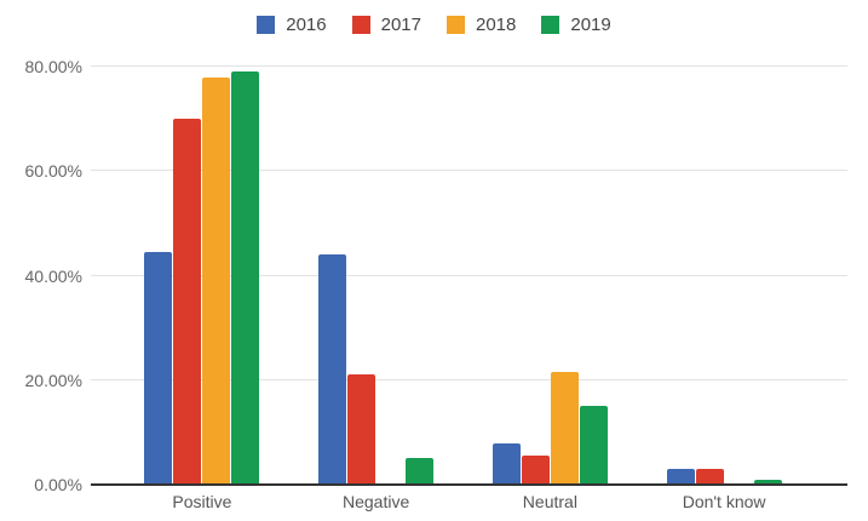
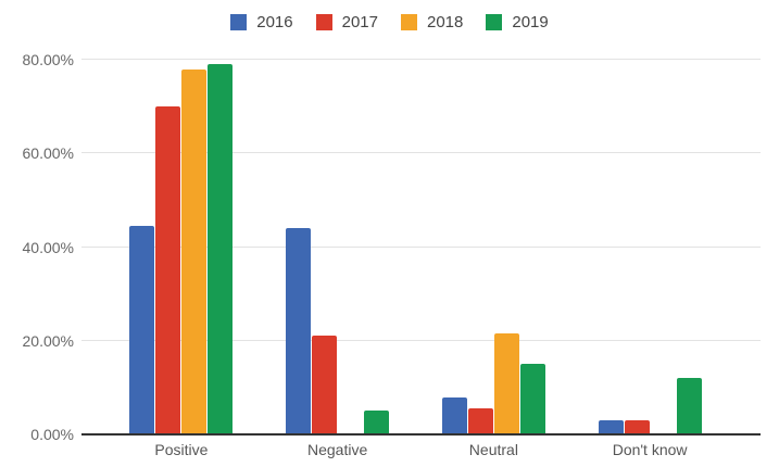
2019/Don't know: 1% -> 12%
